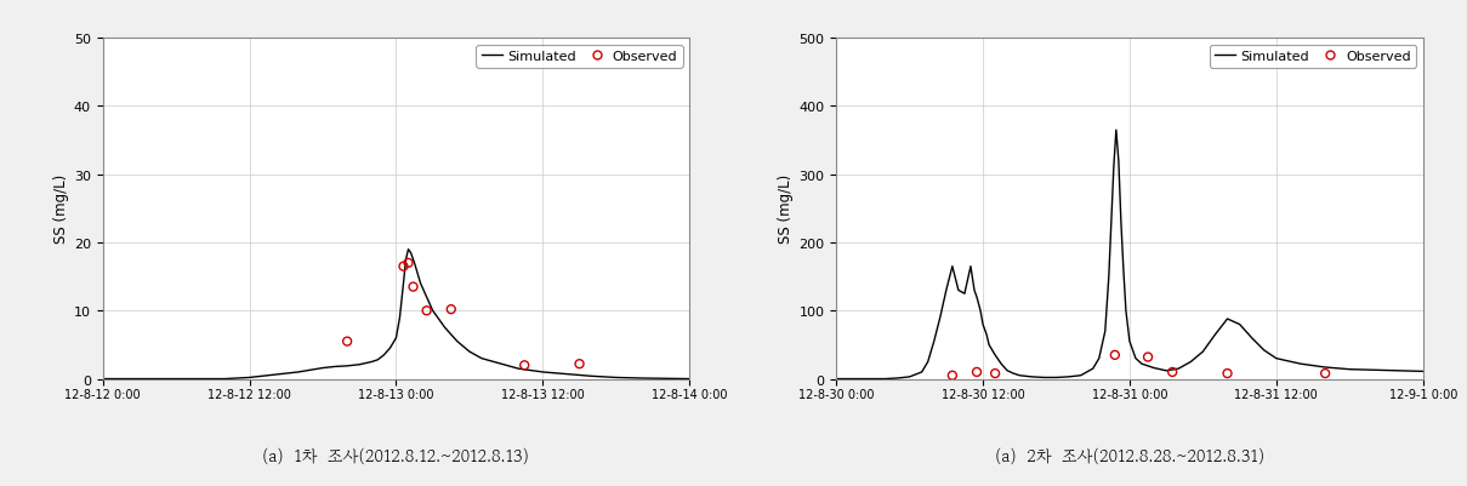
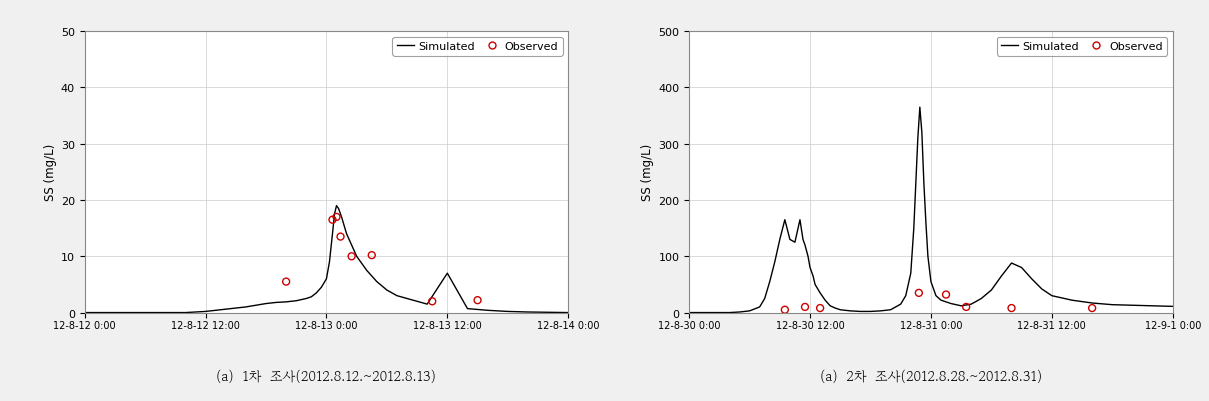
Simulated/12-8-13 12:00: 1.0 -> 7.0
